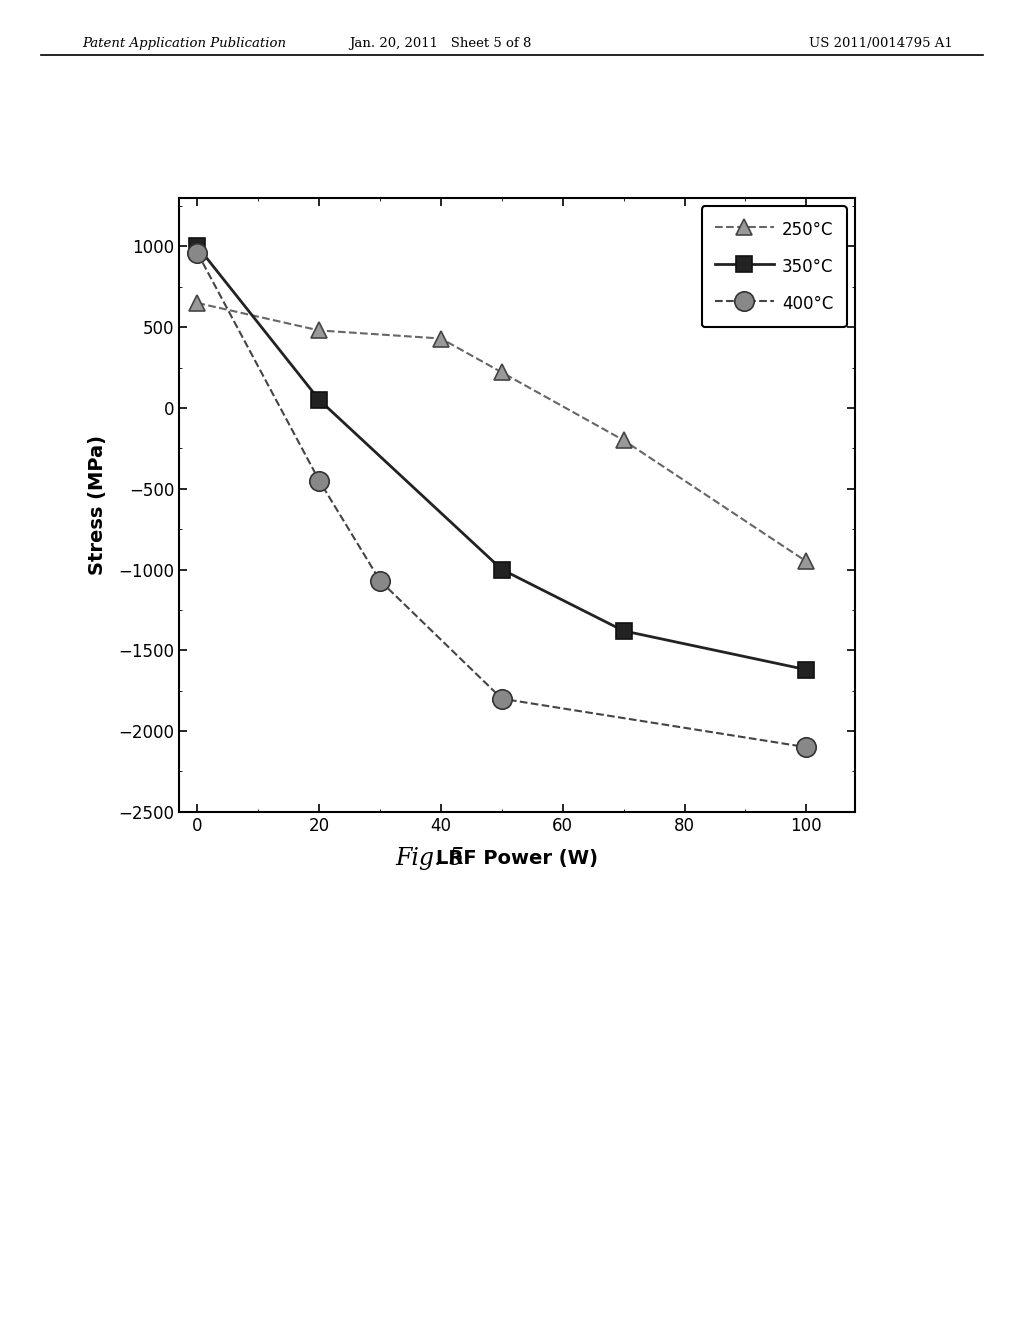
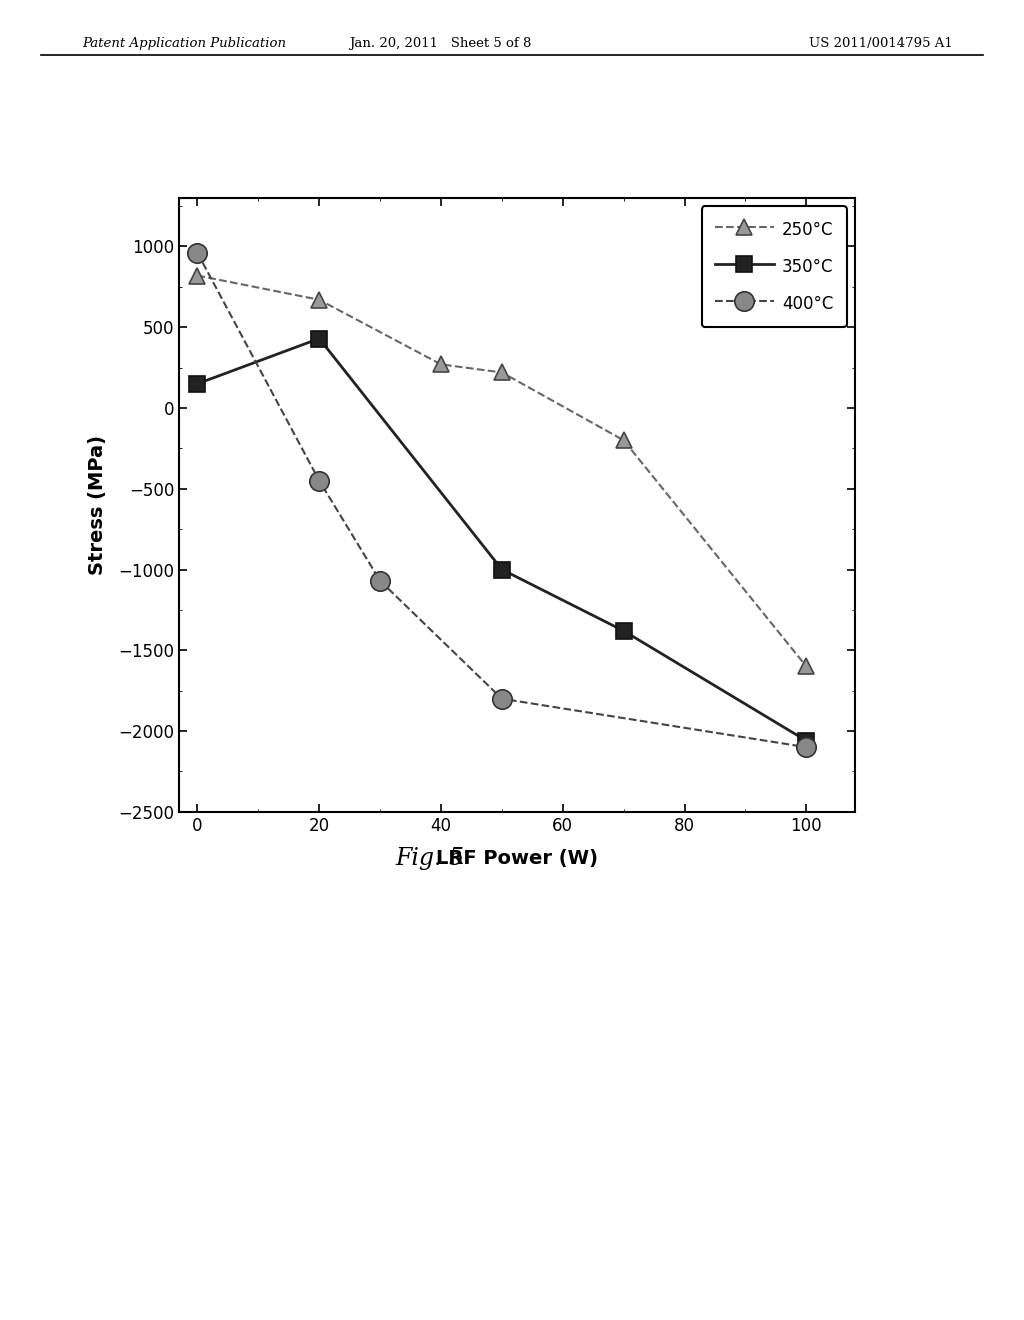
250°C/0: 650 -> 820
350°C/0: 1000 -> 150
250°C/20: 480 -> 670
350°C/20: 50 -> 430
250°C/40: 430 -> 270
250°C/100: -950 -> -1600
350°C/100: -1620 -> -2060
